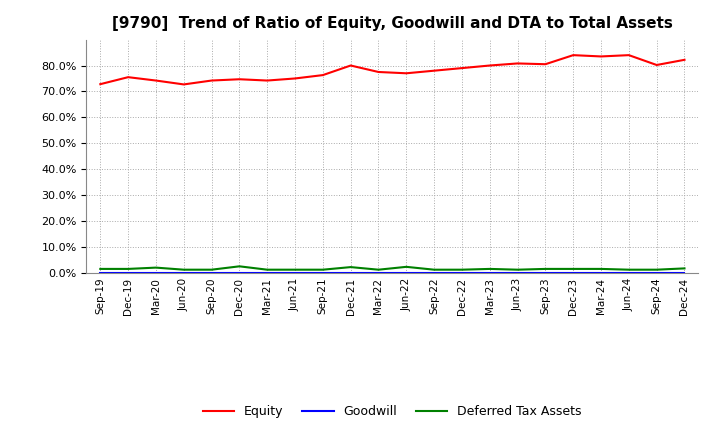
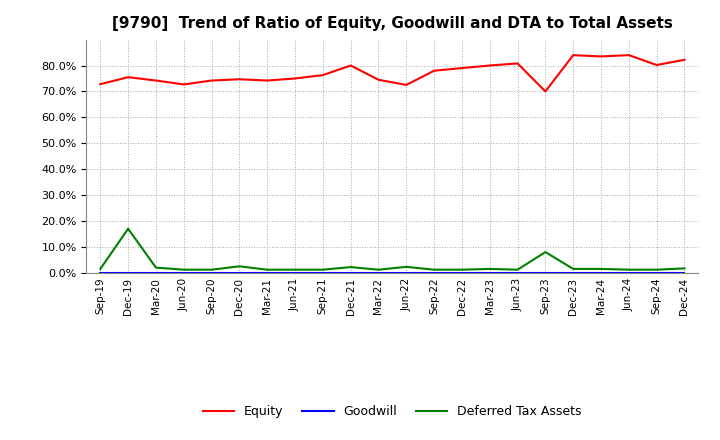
Deferred Tax Assets/Dec-19: 1.5% -> 17.0%
Equity/Mar-22: 77.5% -> 74.5%
Equity/Jun-22: 77.0% -> 72.5%
Equity/Sep-23: 80.5% -> 70.0%
Deferred Tax Assets/Sep-23: 1.5% -> 8.0%
